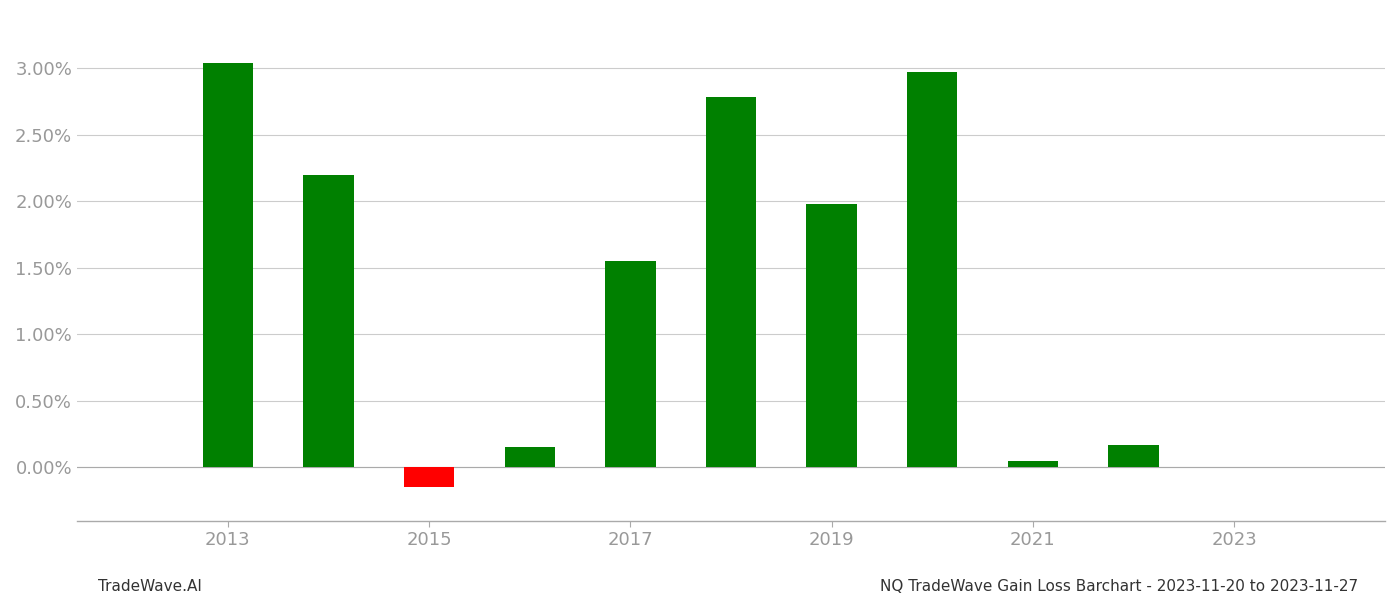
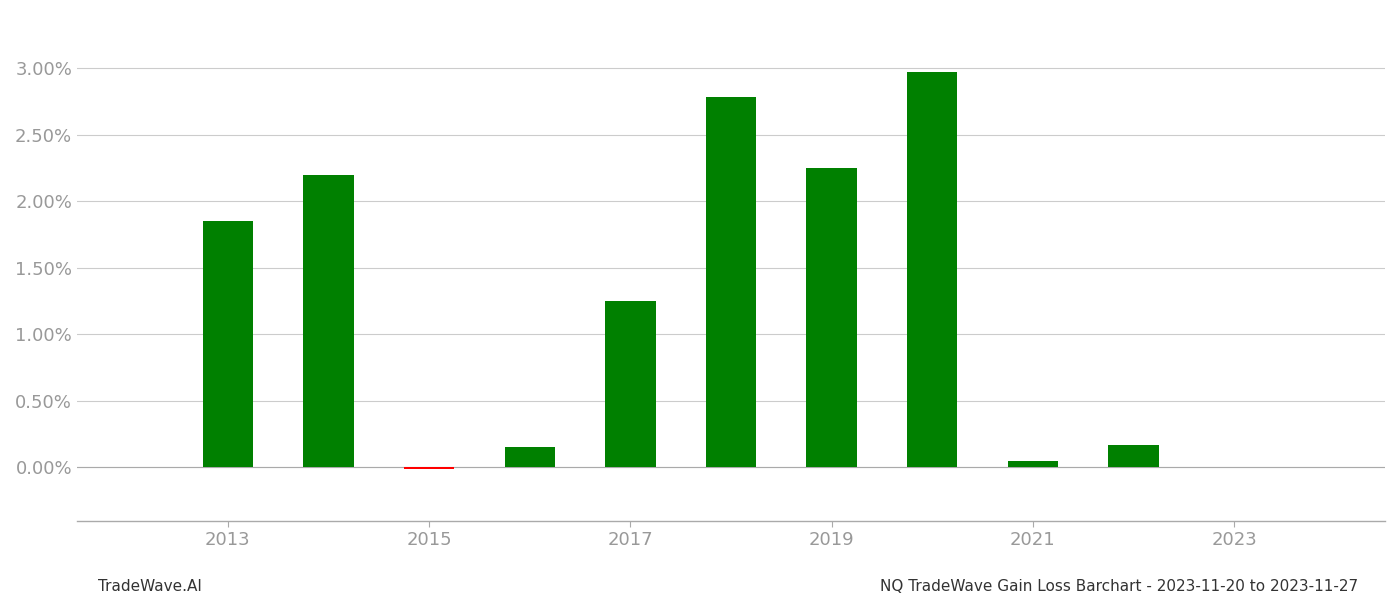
2013: 3.04% -> 1.85%
2015: -0.15% -> -0.01%
2017: 1.55% -> 1.25%
2019: 1.98% -> 2.25%
